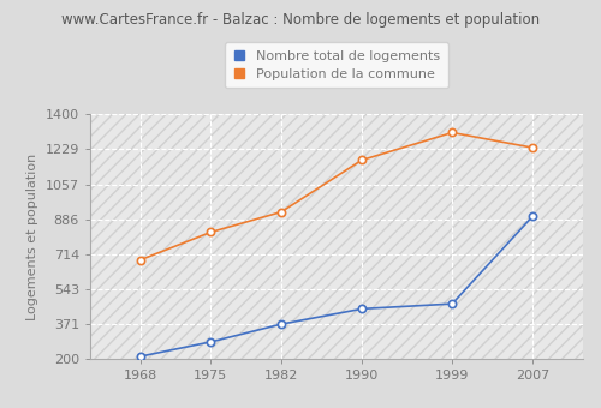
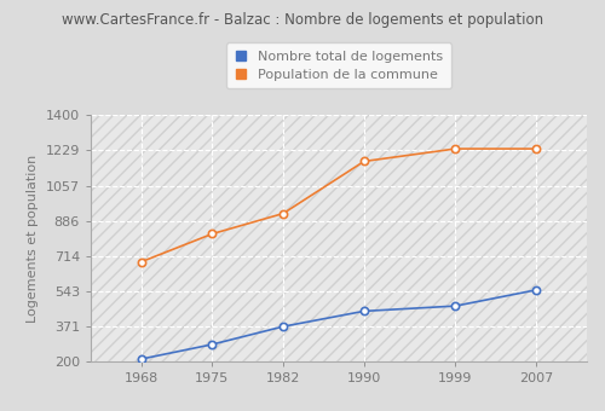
Population de la commune/1999: 1310 -> 1240
Nombre total de logements/2007: 900 -> 550
